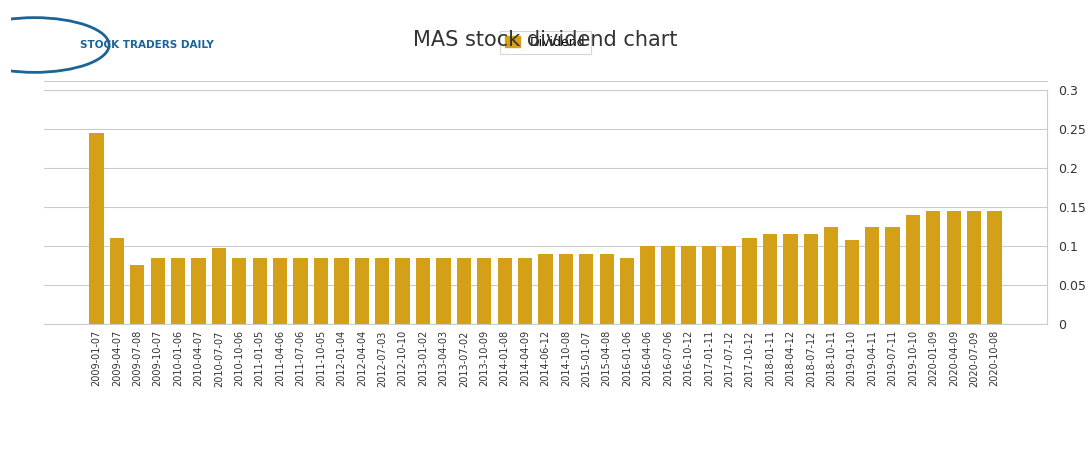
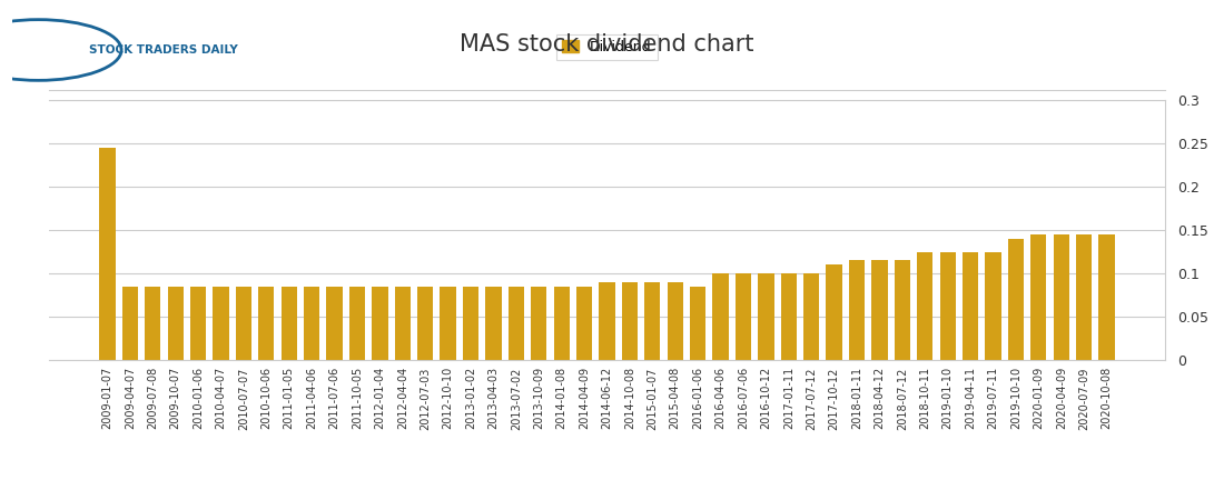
2009-04-07: 0.110 -> 0.085
2009-07-08: 0.076 -> 0.085
2010-07-07: 0.098 -> 0.085
2019-01-10: 0.108 -> 0.125
